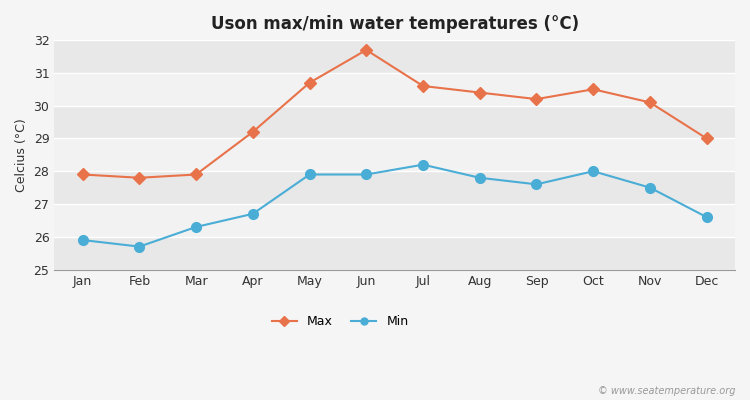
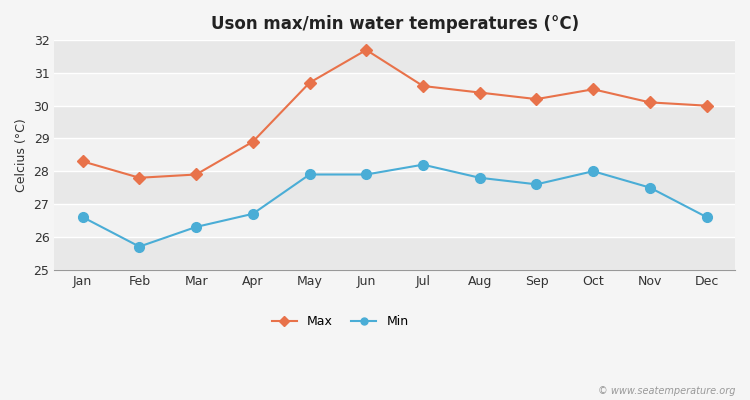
Max/Jan: 27.9 -> 28.3
Min/Jan: 25.9 -> 26.6
Max/Apr: 29.2 -> 28.9
Max/Dec: 29.0 -> 30.0
